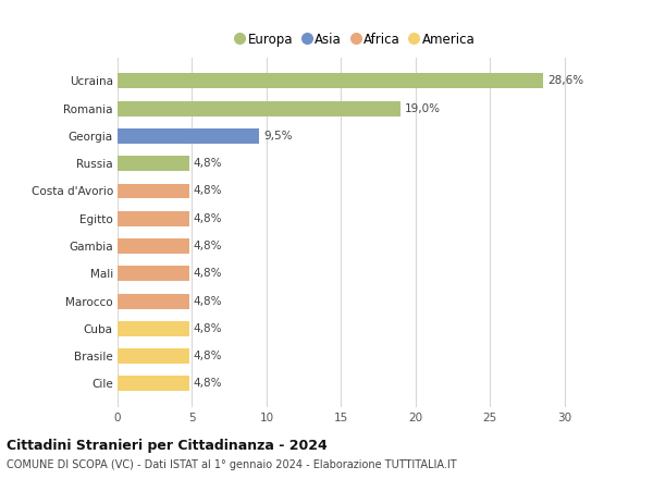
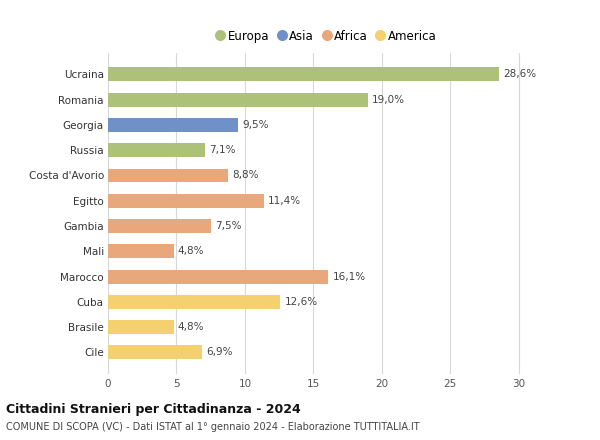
Russia: 4,8% -> 7,1%
Costa d'Avorio: 4,8% -> 8,8%
Egitto: 4,8% -> 11,4%
Gambia: 4,8% -> 7,5%
Marocco: 4,8% -> 16,1%
Cuba: 4,8% -> 12,6%
Cile: 4,8% -> 6,9%
